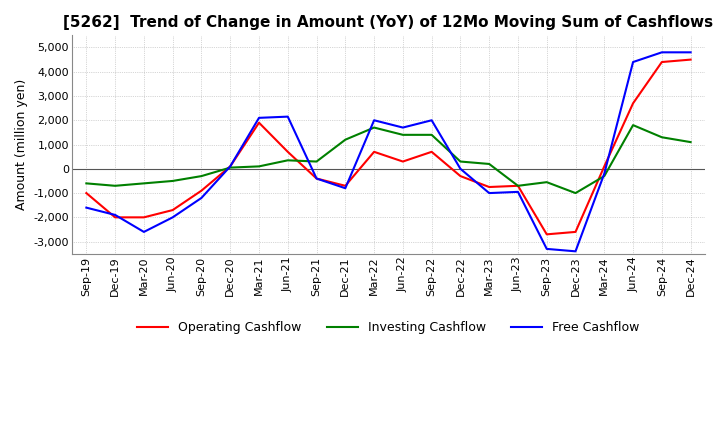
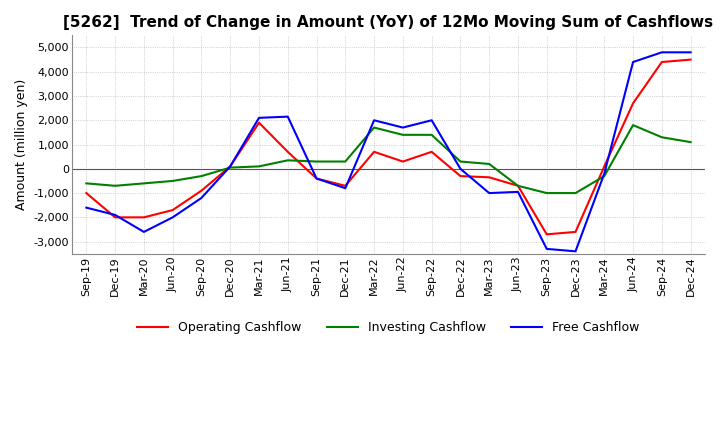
Investing Cashflow/Dec-21: 1,200 -> 300
Operating Cashflow/Mar-23: -750 -> -350
Investing Cashflow/Sep-23: -550 -> -1,000
